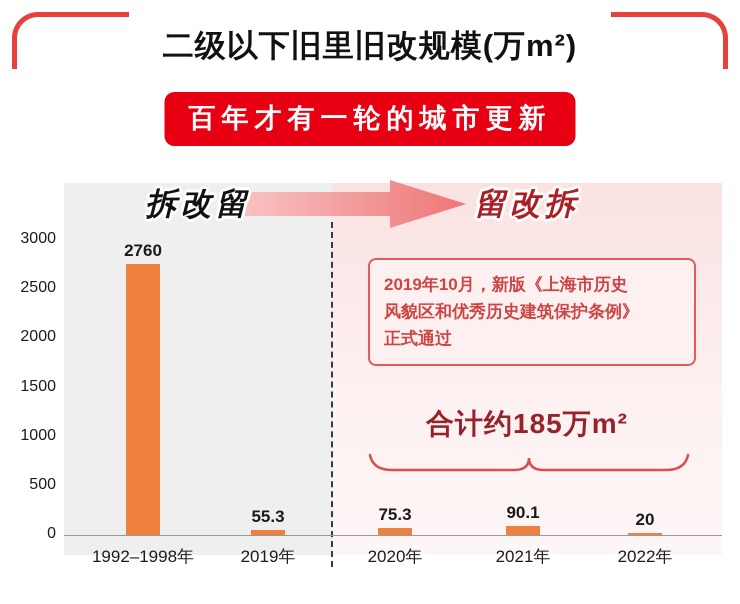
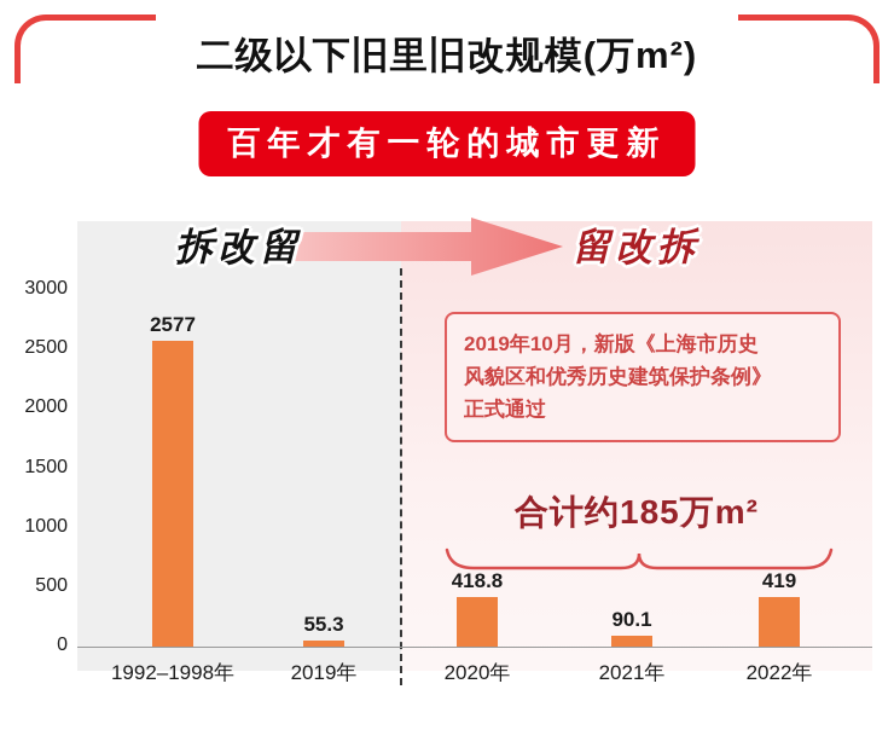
1992–1998年: 2760 -> 2577
2020年: 75.3 -> 418.8
2022年: 20 -> 419
